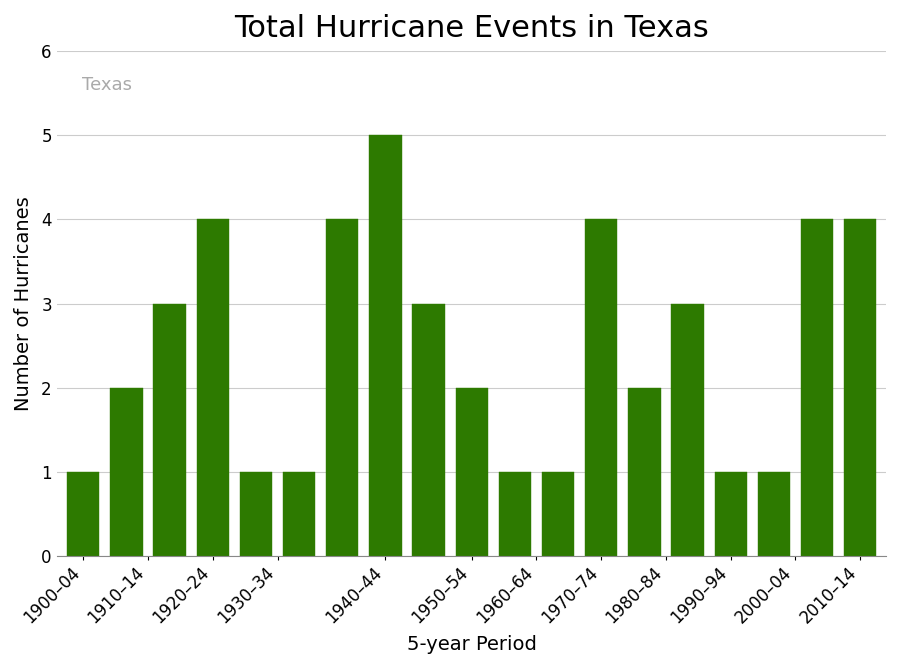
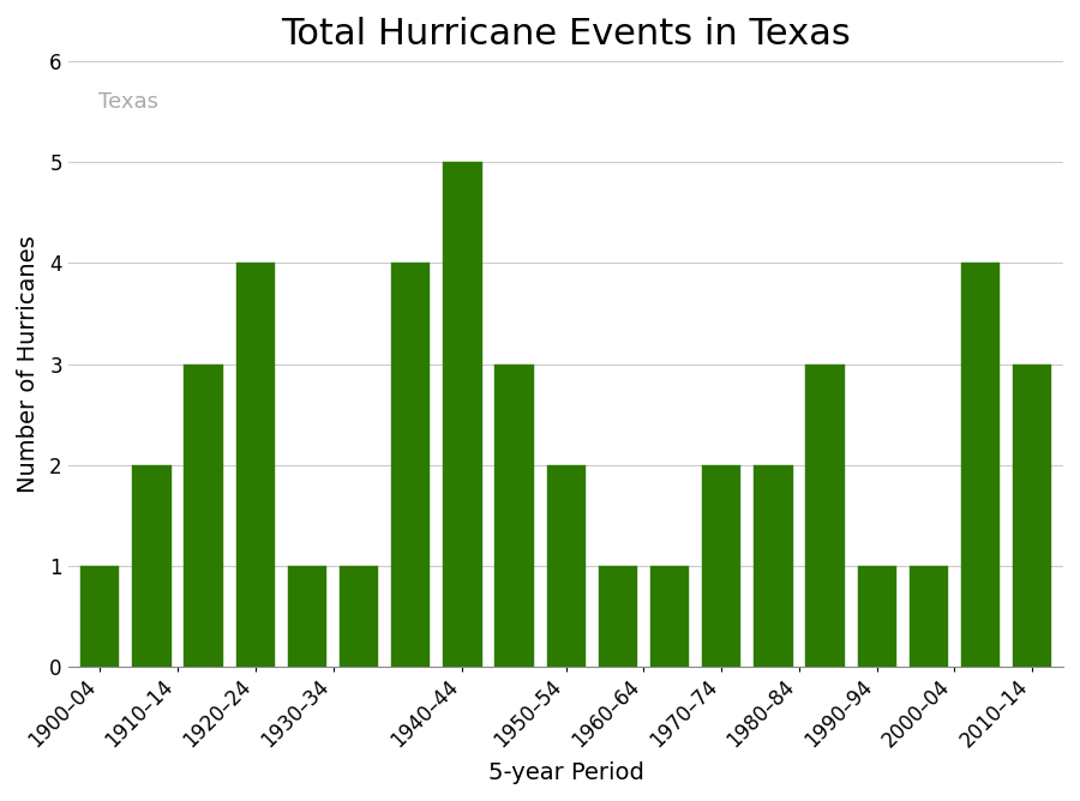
1970–74: 4 -> 2
2010–14: 4 -> 3
